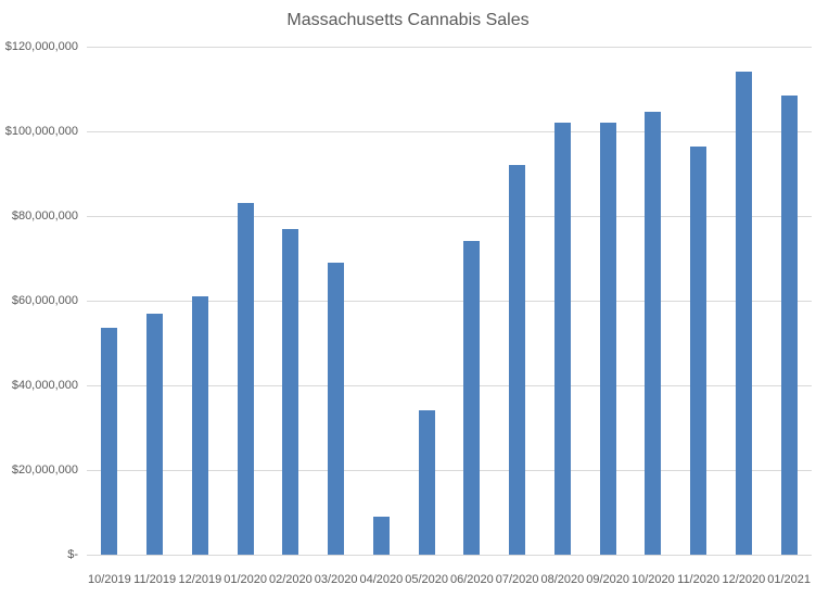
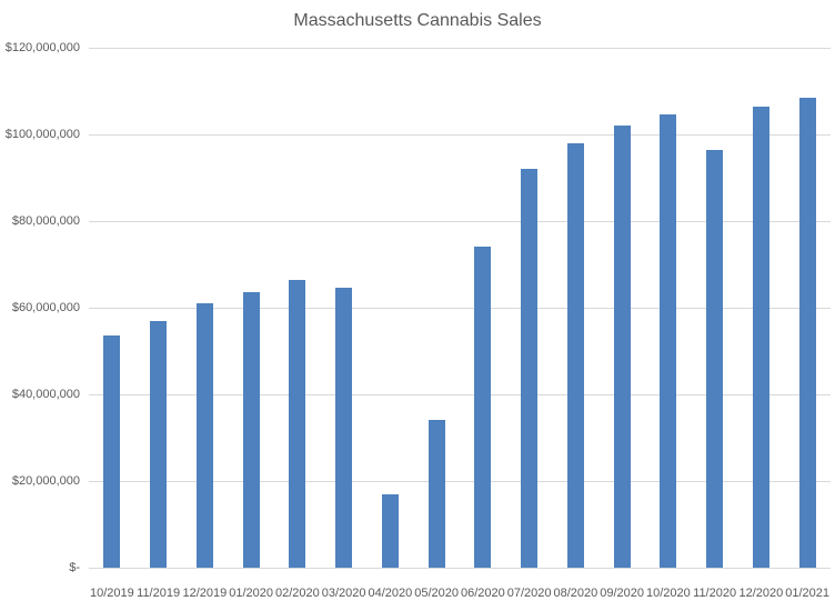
01/2020: $83000000 -> $64000000
02/2020: $77000000 -> $66000000
03/2020: $69000000 -> $64000000
04/2020: $9000000 -> $17000000
08/2020: $102000000 -> $98000000
12/2020: $114000000 -> $106000000
